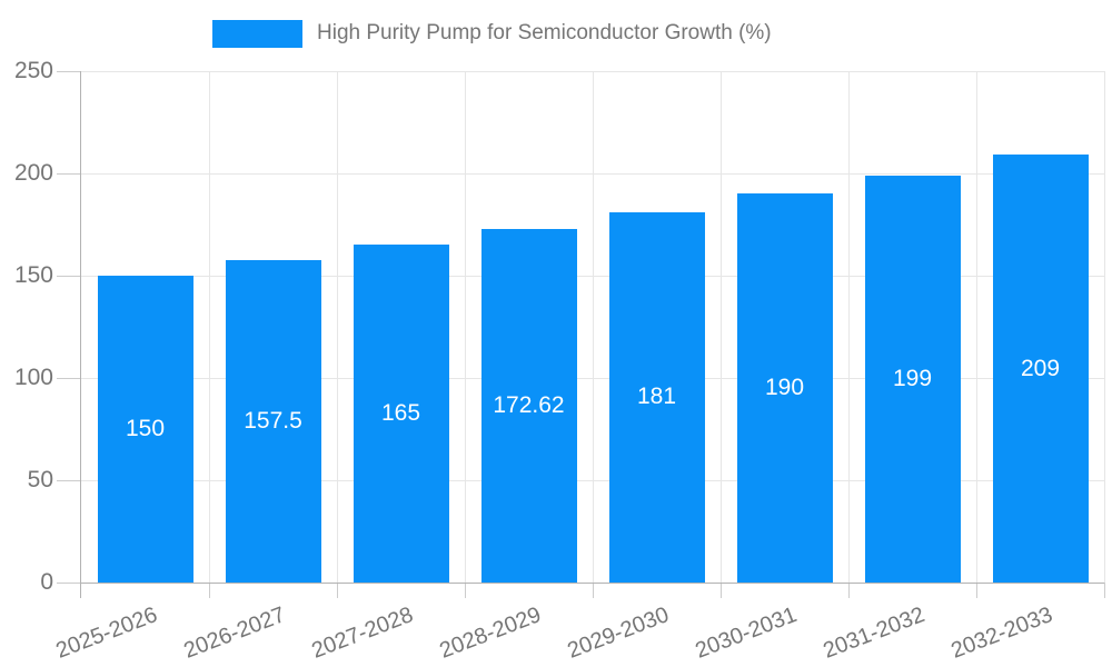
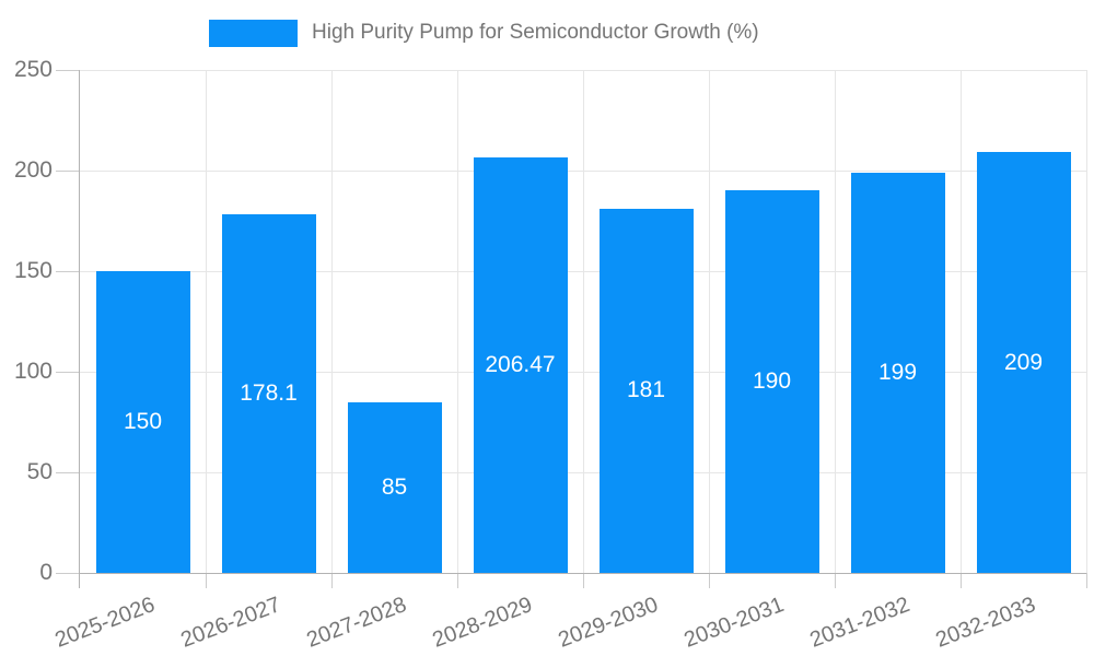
2026-2027: 157.5 -> 178.1
2027-2028: 165 -> 85
2028-2029: 172.62 -> 206.47
